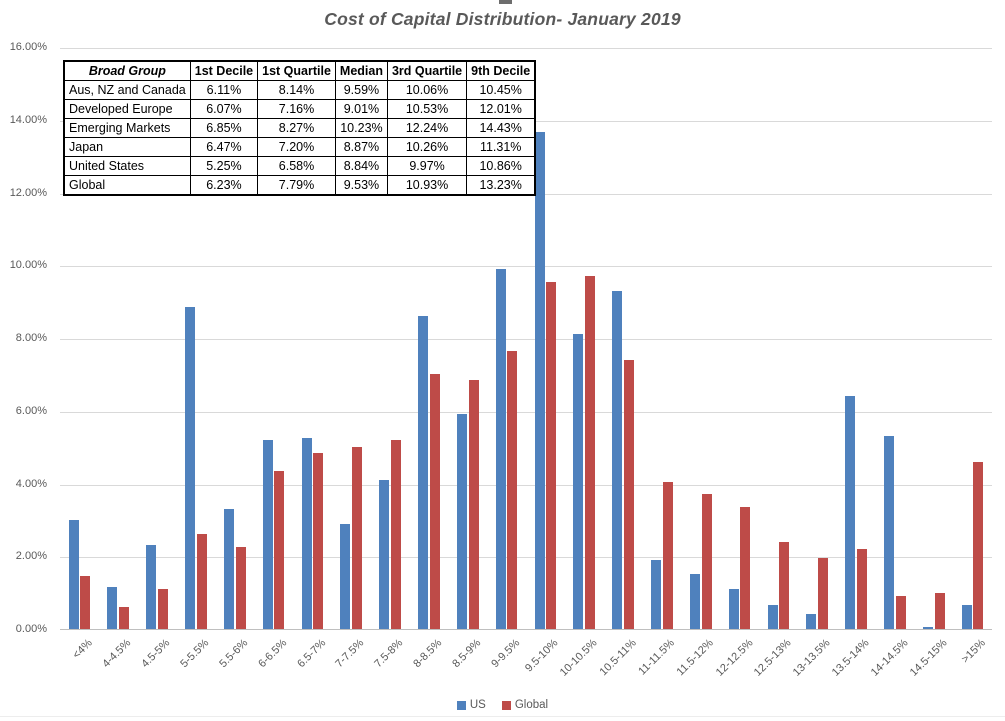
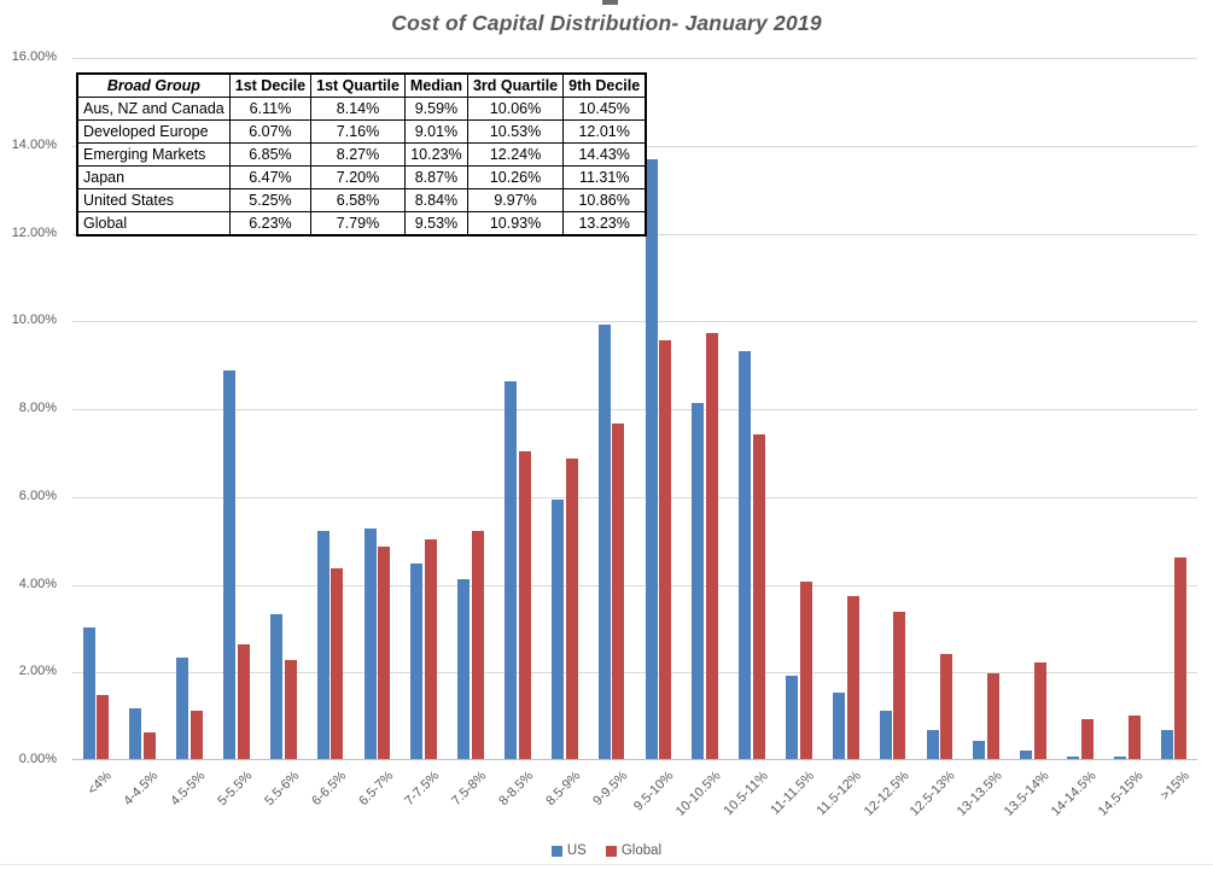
US/7-7.5%: 2.9% -> 4.5%
US/13.5-14%: 6.4% -> 0.2%
US/14-14.5%: 5.3% -> 0.1%
